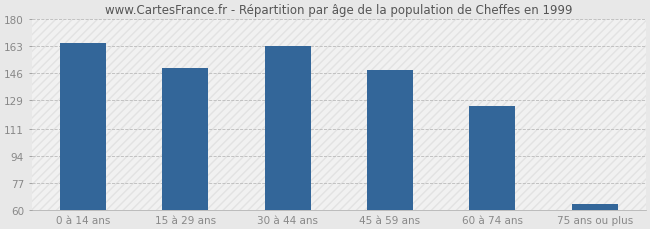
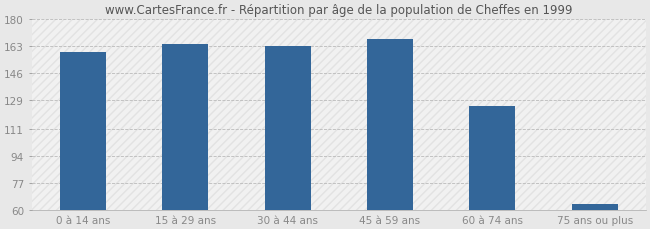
0 à 14 ans: 165 -> 159
15 à 29 ans: 149 -> 164
45 à 59 ans: 148 -> 167
